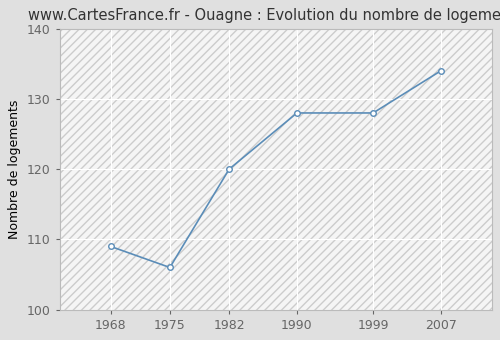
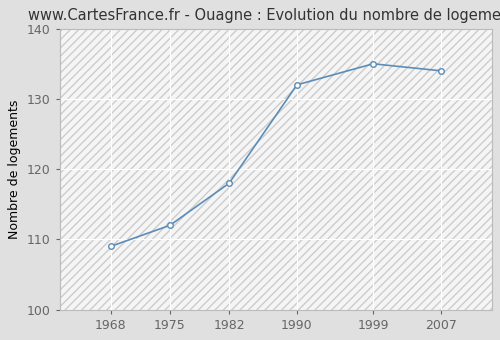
1975: 106 -> 112
1982: 120 -> 118
1990: 128 -> 132
1999: 128 -> 135
